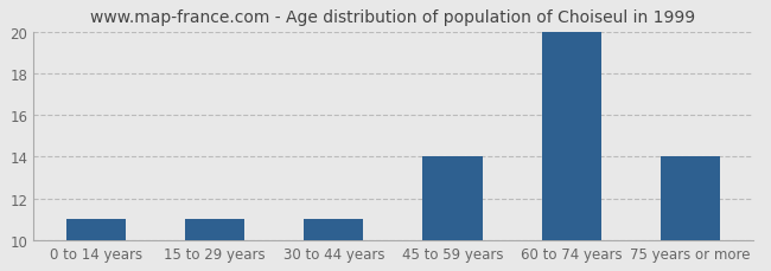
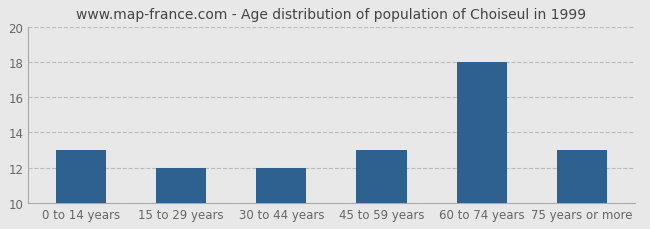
0 to 14 years: 11 -> 13
15 to 29 years: 11 -> 12
30 to 44 years: 11 -> 12
45 to 59 years: 14 -> 13
60 to 74 years: 20 -> 18
75 years or more: 14 -> 13
